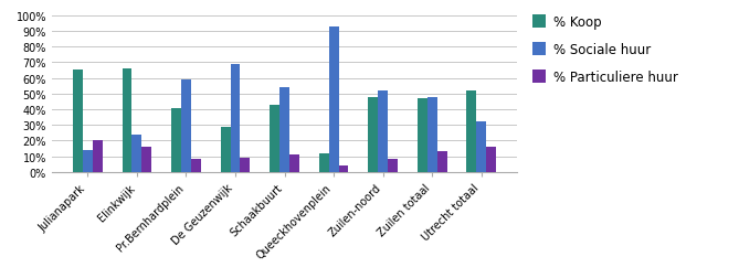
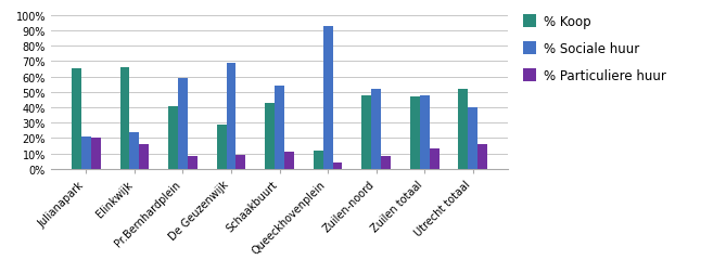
% Sociale huur/Julianapark: 14% -> 21%
% Sociale huur/Utrecht totaal: 32% -> 40%
